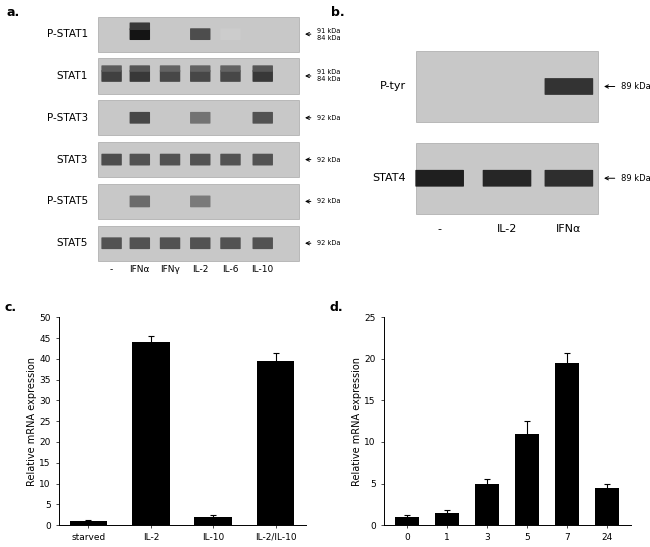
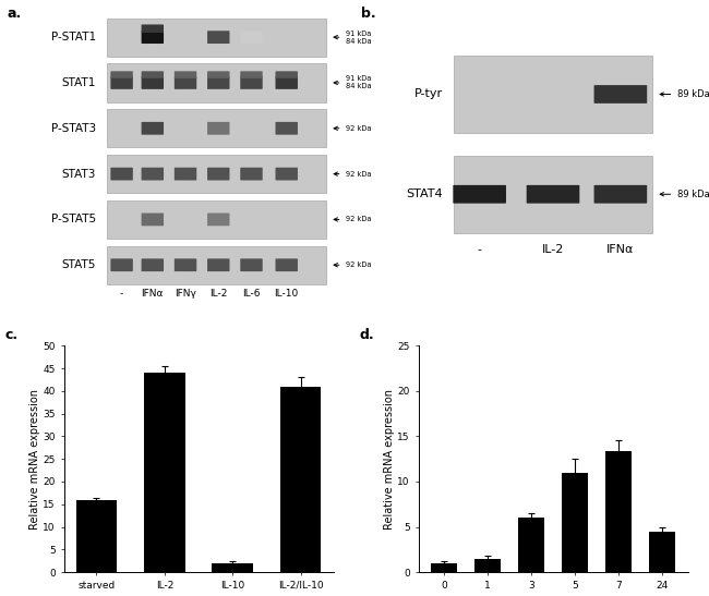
starved: 1.0 -> 16.0
IL-2/IL-10: 39.5 -> 41.0
3: 5.0 -> 6.0
7: 19.5 -> 13.4
